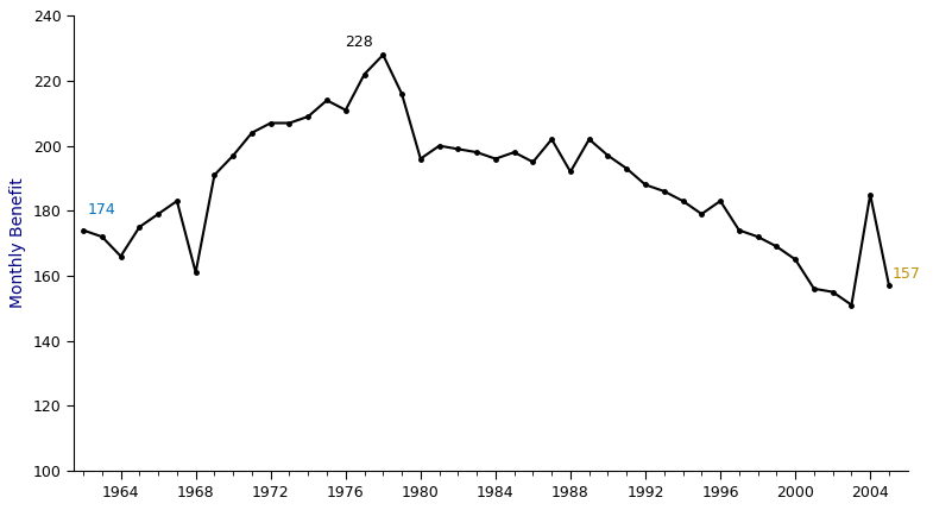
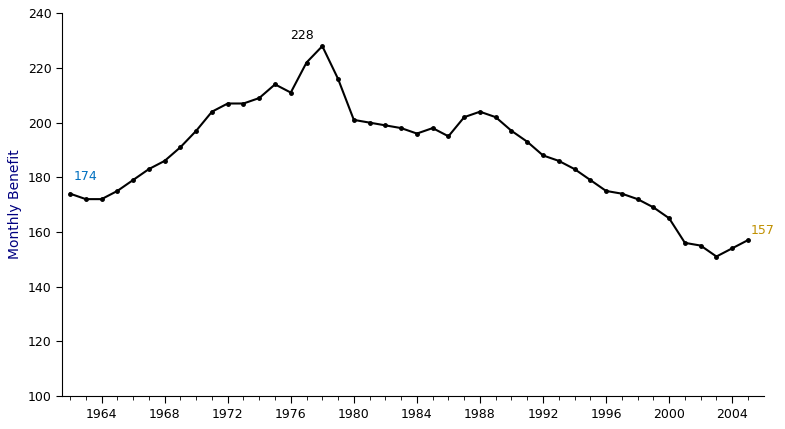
1964: 166 -> 172
1968: 161 -> 186
1980: 196 -> 201
1988: 192 -> 204
1996: 183 -> 175
2004: 185 -> 154
